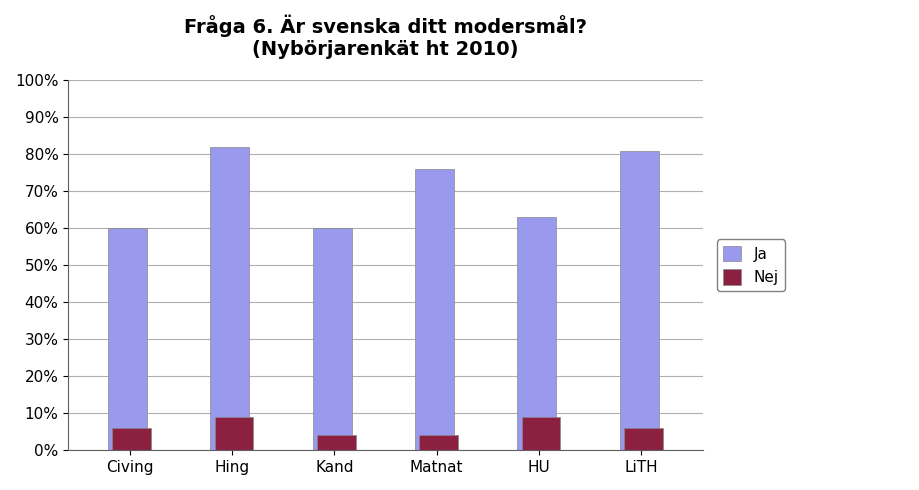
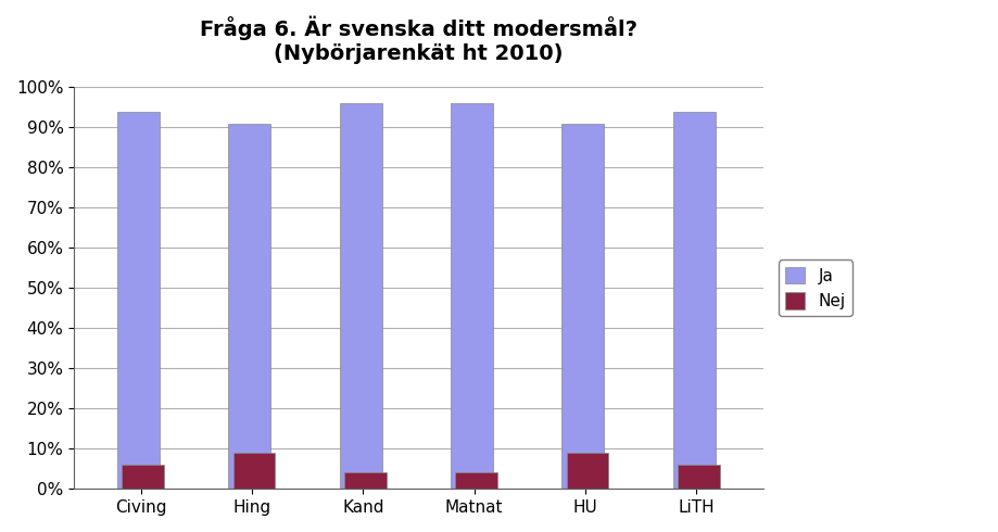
Ja/Civing: 60% -> 94%
Ja/Hing: 82% -> 91%
Ja/Kand: 60% -> 96%
Ja/Matnat: 76% -> 96%
Ja/HU: 63% -> 91%
Ja/LiTH: 81% -> 94%
